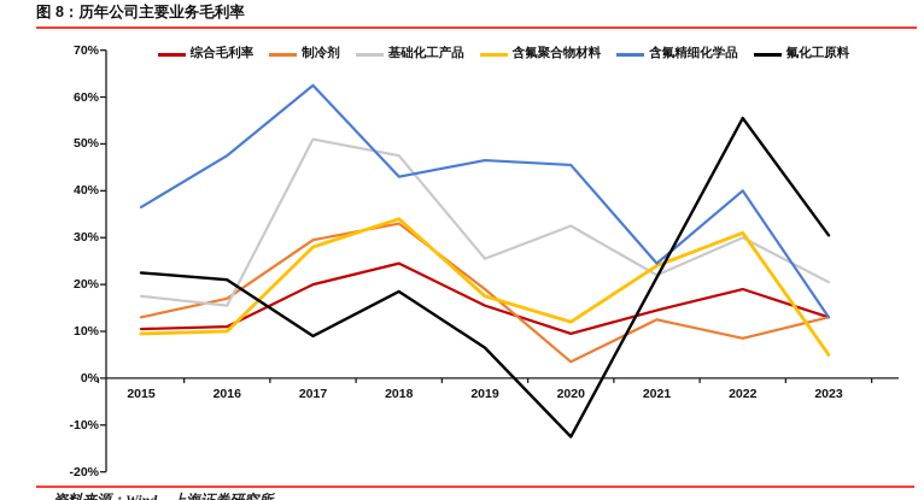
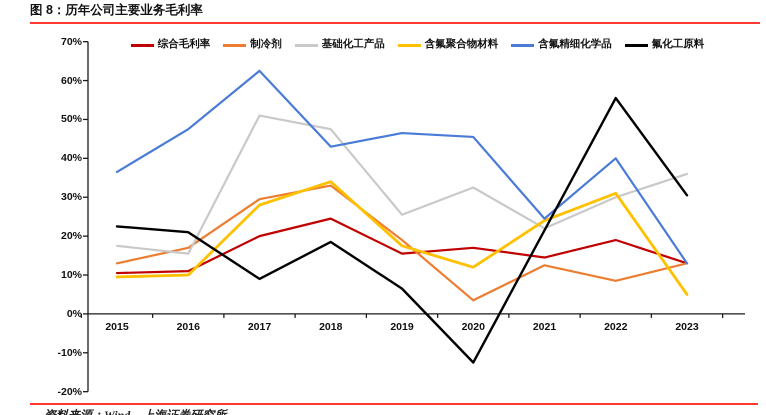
综合毛利率/2020: 10% -> 17%
基础化工产品/2023: 20% -> 36%
